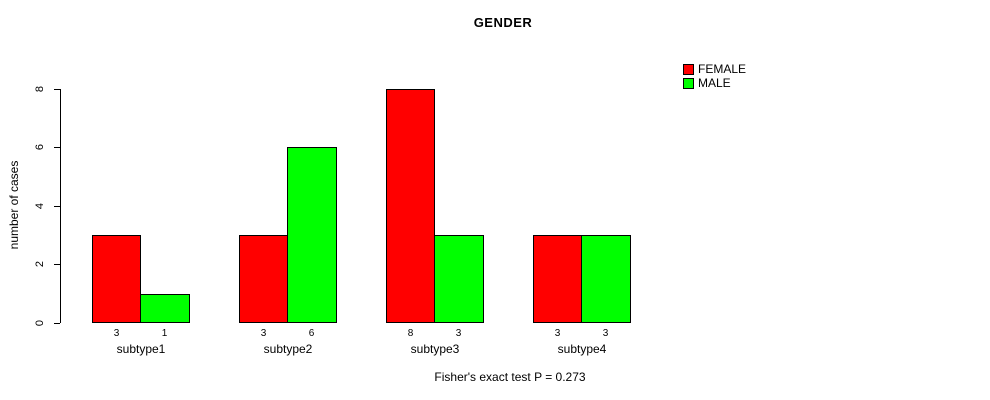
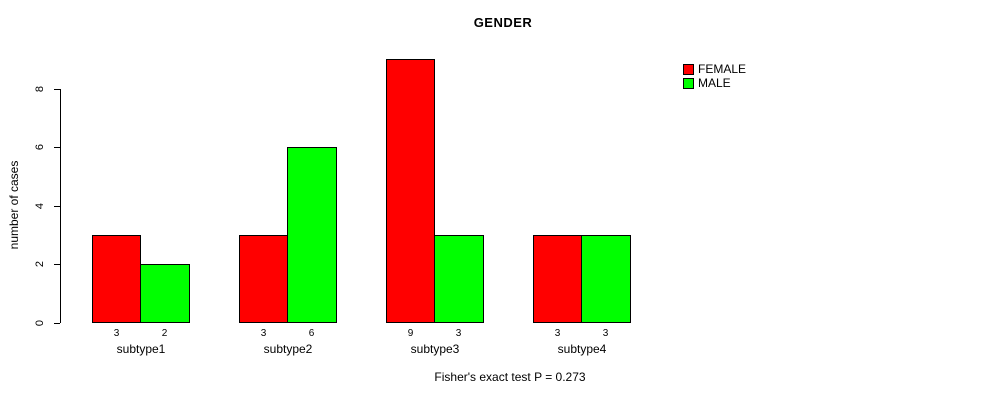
MALE/subtype1: 1 -> 2
FEMALE/subtype3: 8 -> 9
